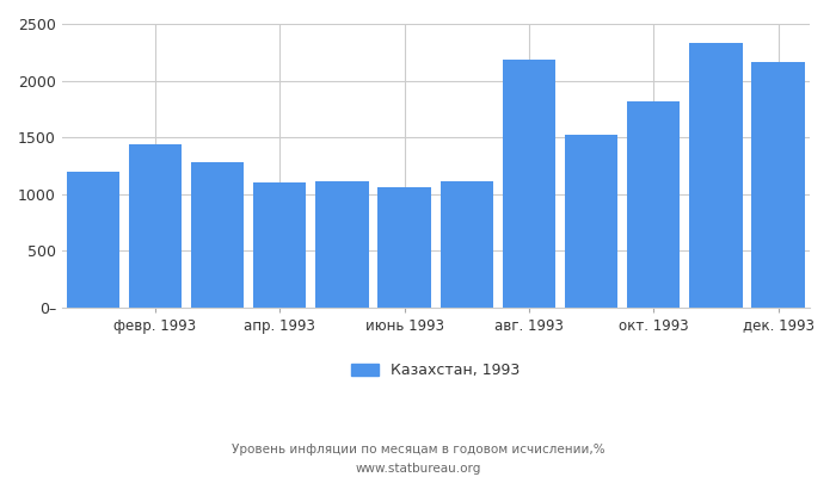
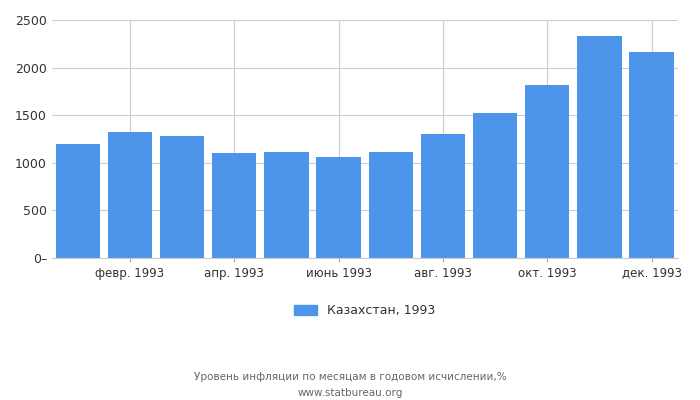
февр. 1993: 1440 -> 1320
авг. 1993: 2180 -> 1300
